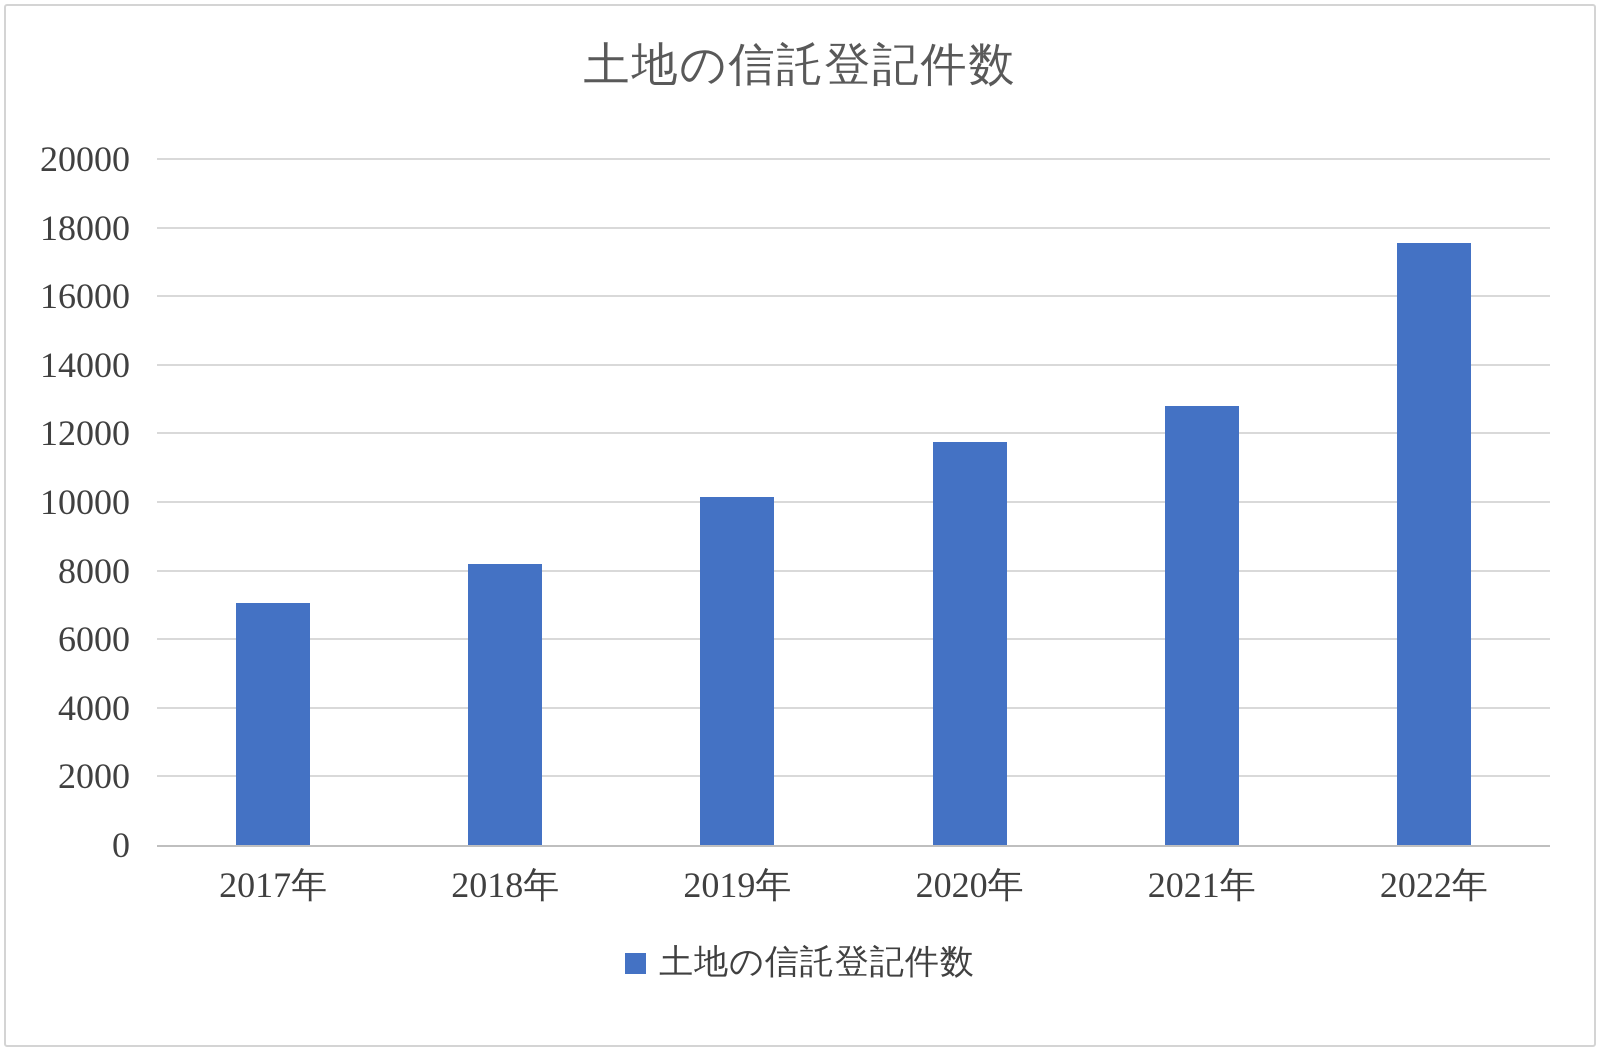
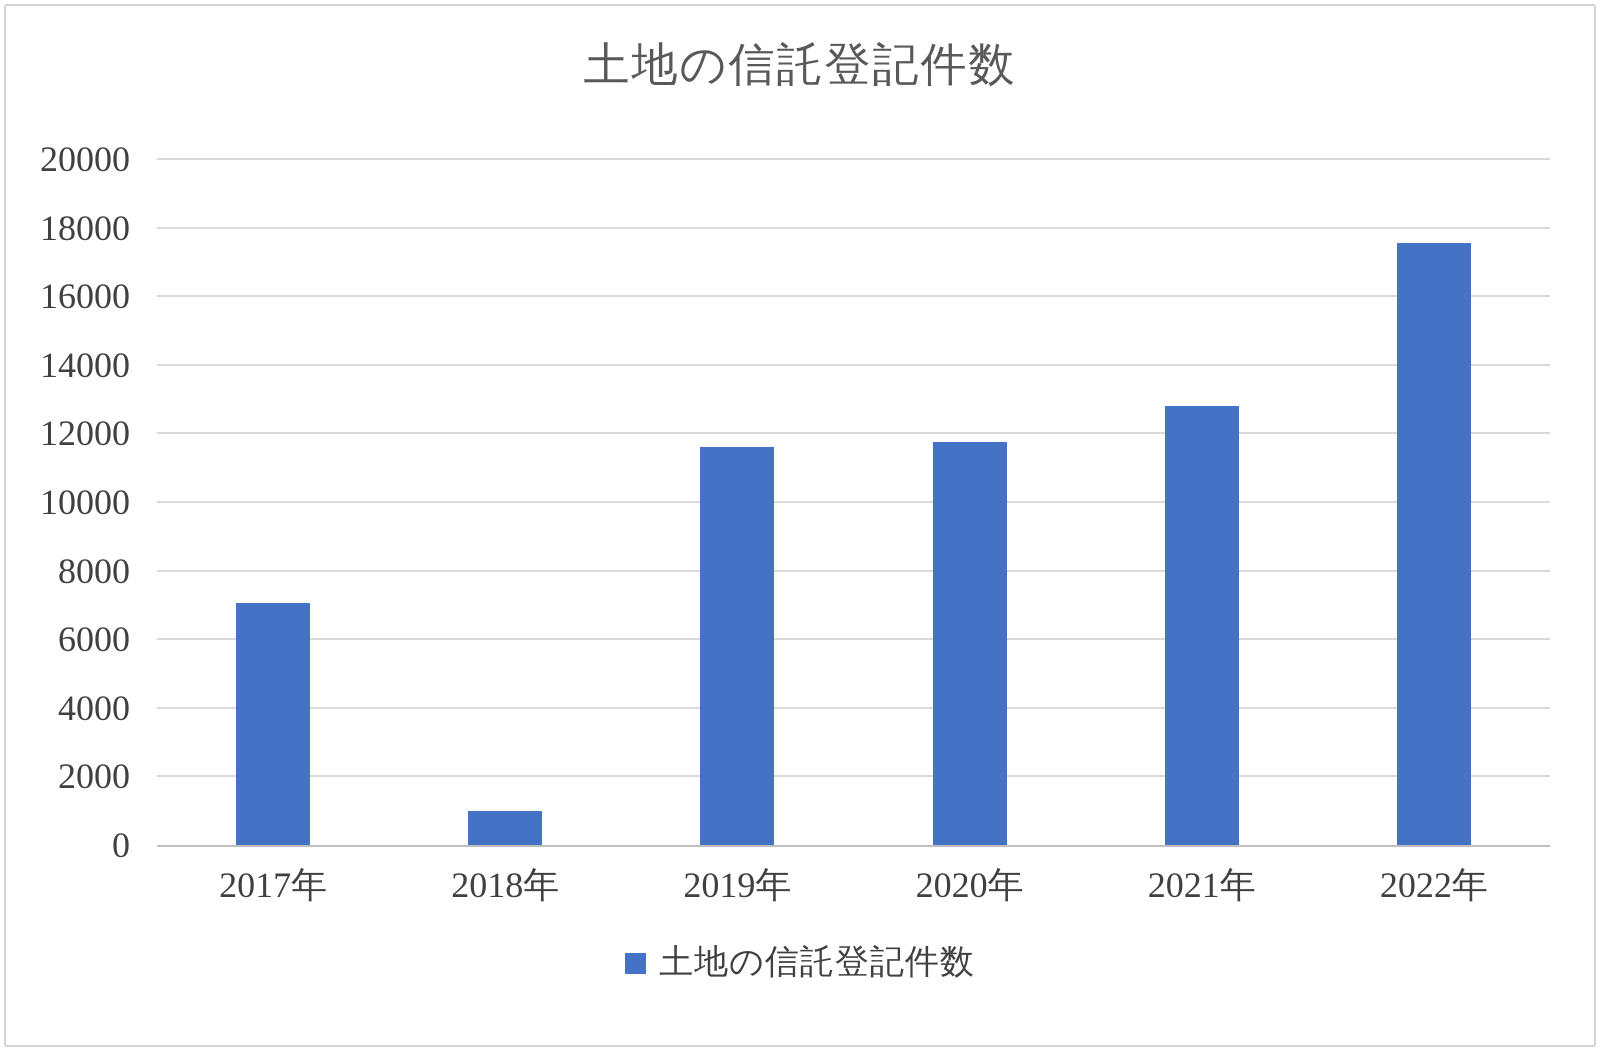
2018年: 8200 -> 1000
2019年: 10200 -> 11600
